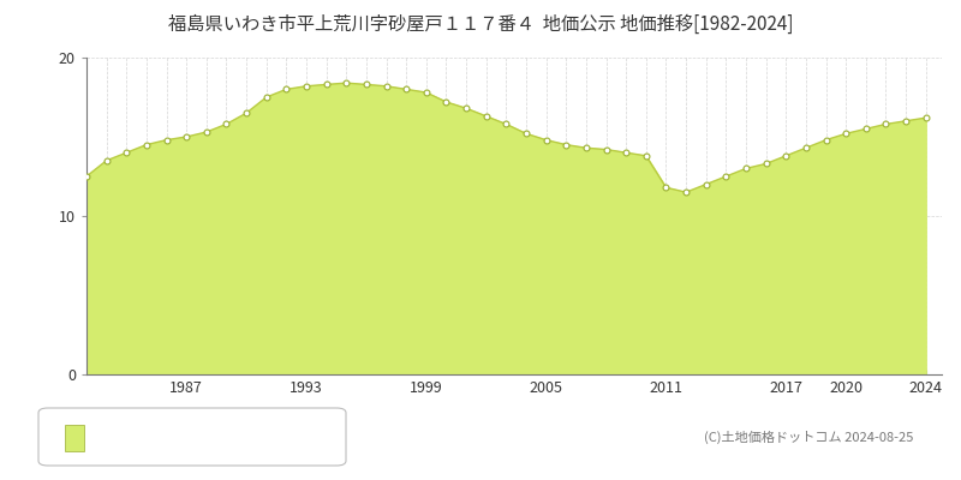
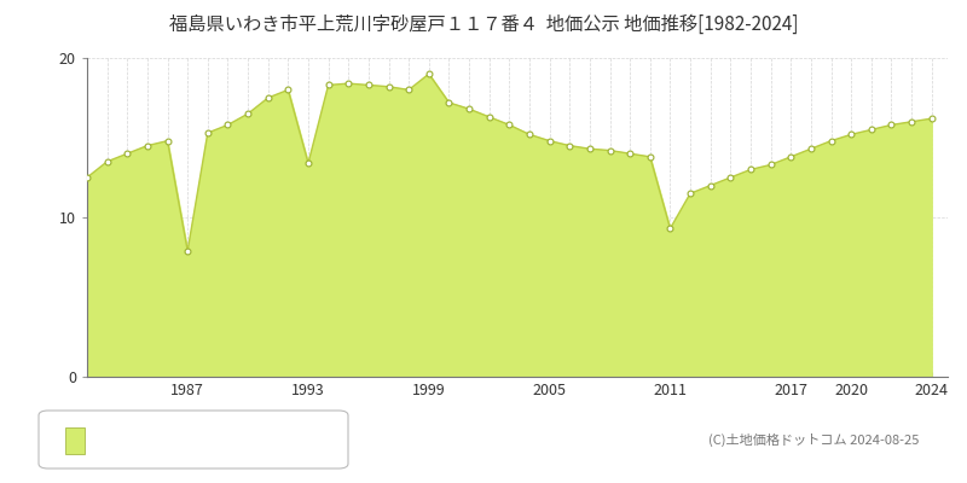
1987: 15.0 -> 7.9
1993: 18.2 -> 13.4
1999: 17.8 -> 19.0
2011: 11.8 -> 9.3
